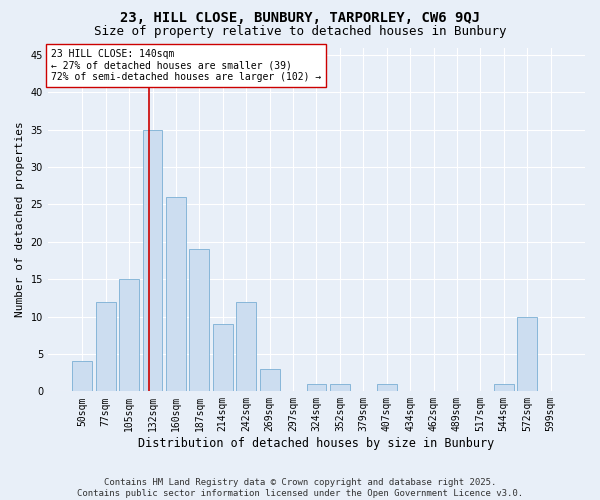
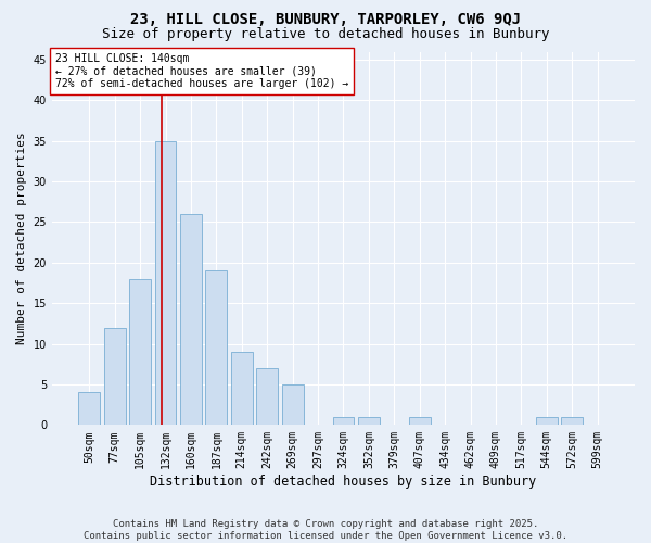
105sqm: 15 -> 18
242sqm: 12 -> 7
269sqm: 3 -> 5
572sqm: 10 -> 1
